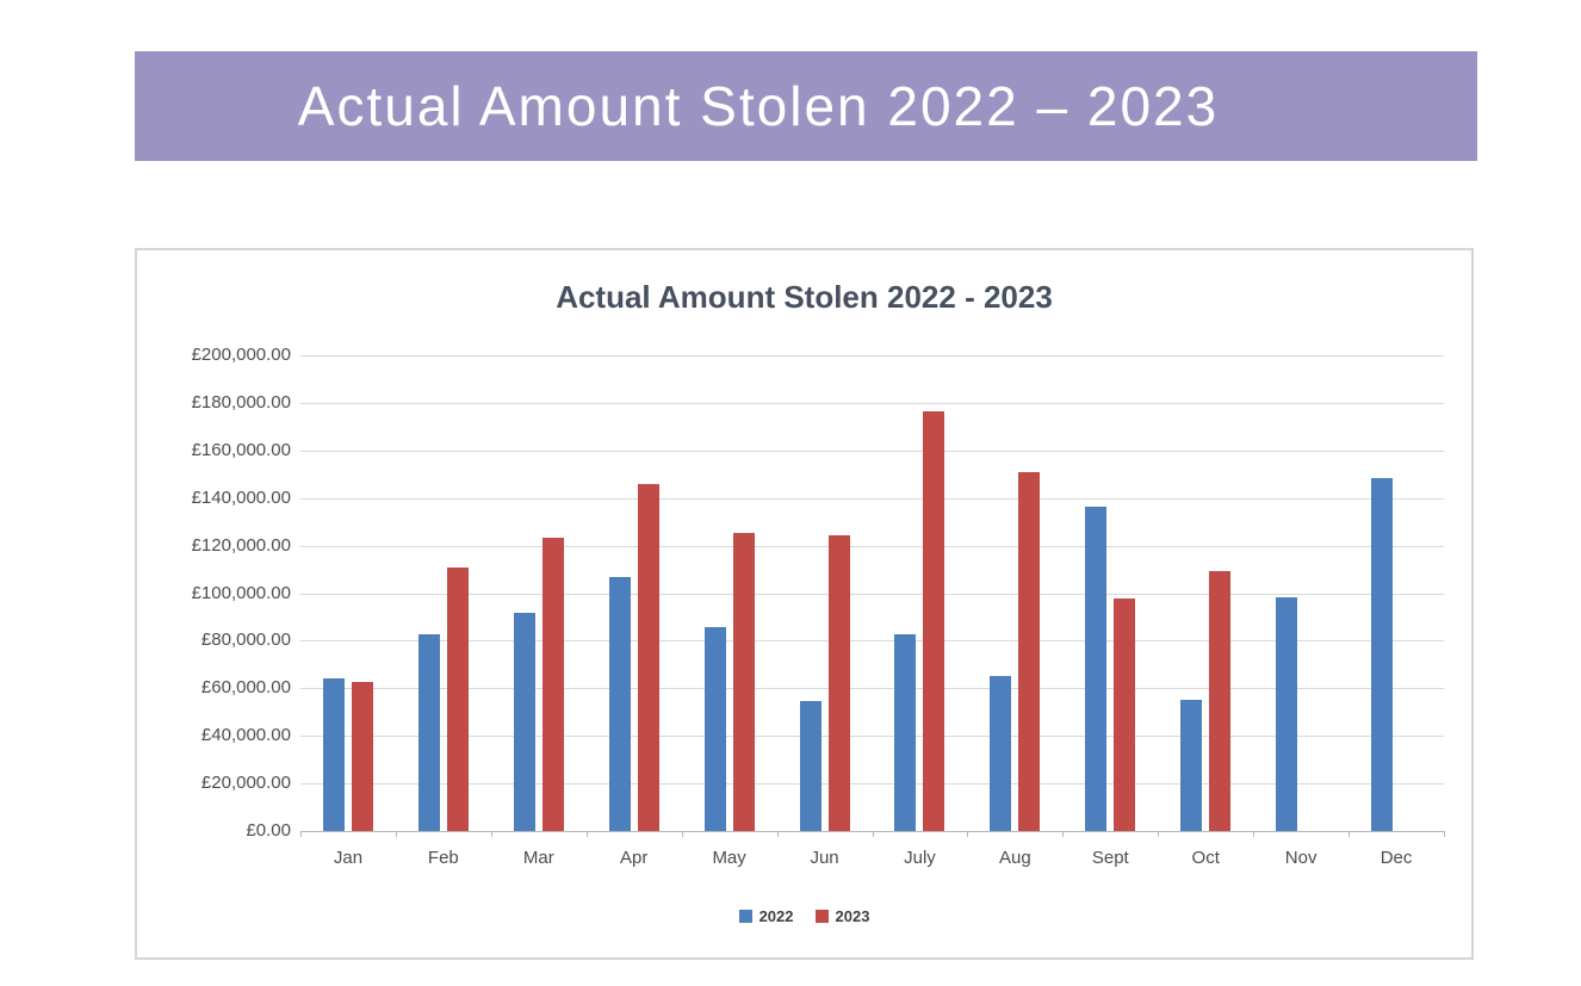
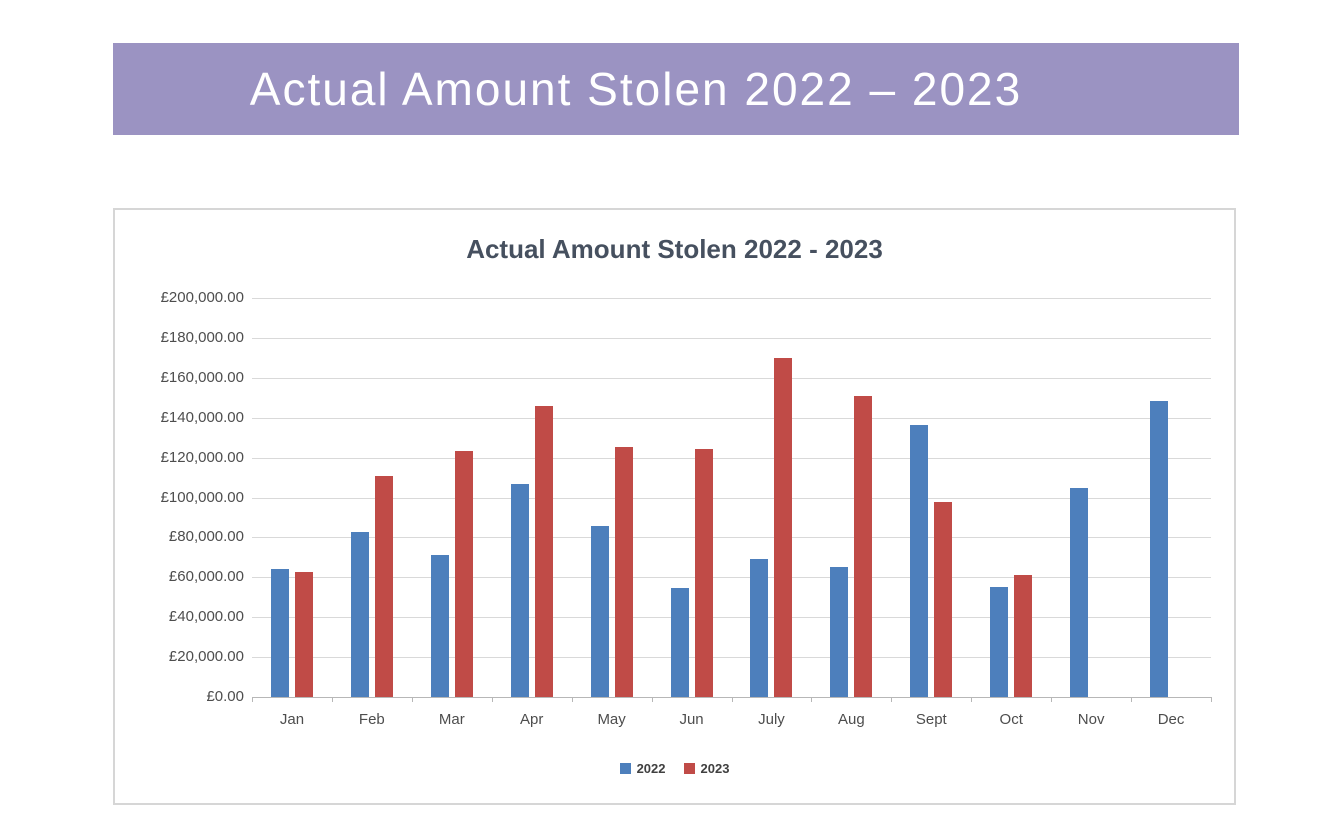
2022/Mar: £92000 -> £71000
2022/July: £82000 -> £69000
2023/July: £176000 -> £170000
2023/Oct: £110000 -> £61000
2022/Nov: £98000 -> £105000
